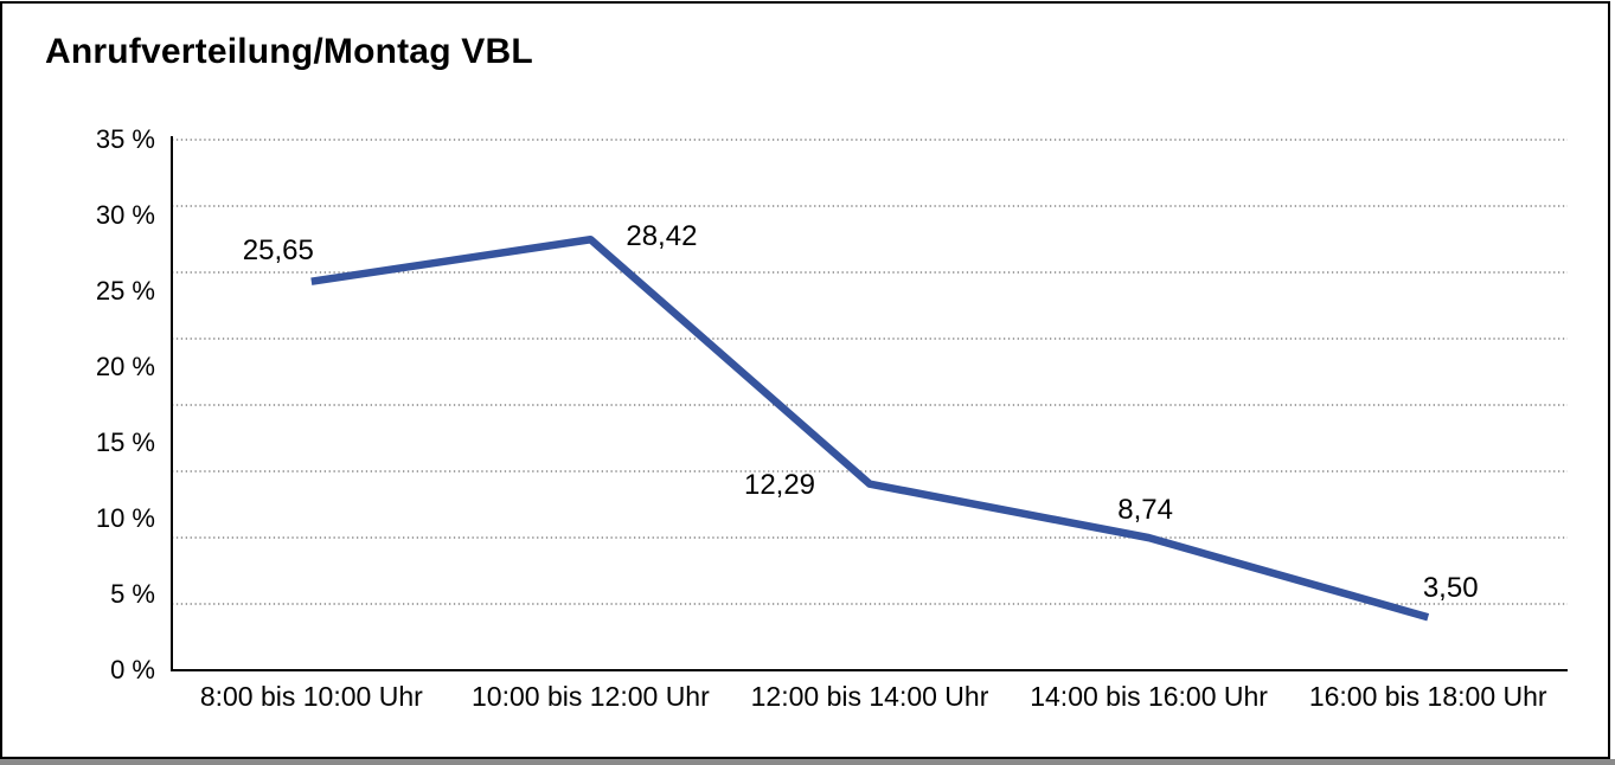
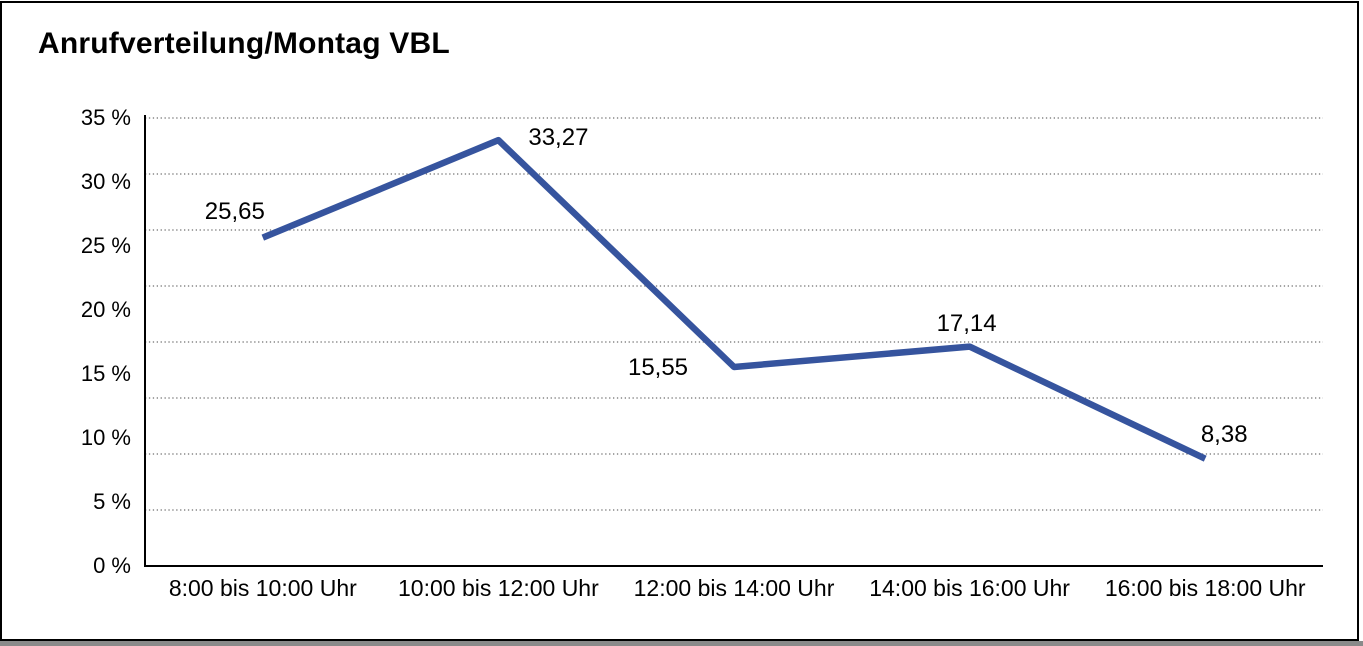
10:00 bis 12:00 Uhr: 28,42 -> 33,27
12:00 bis 14:00 Uhr: 12,29 -> 15,55
14:00 bis 16:00 Uhr: 8,74 -> 17,14
16:00 bis 18:00 Uhr: 3,50 -> 8,38
